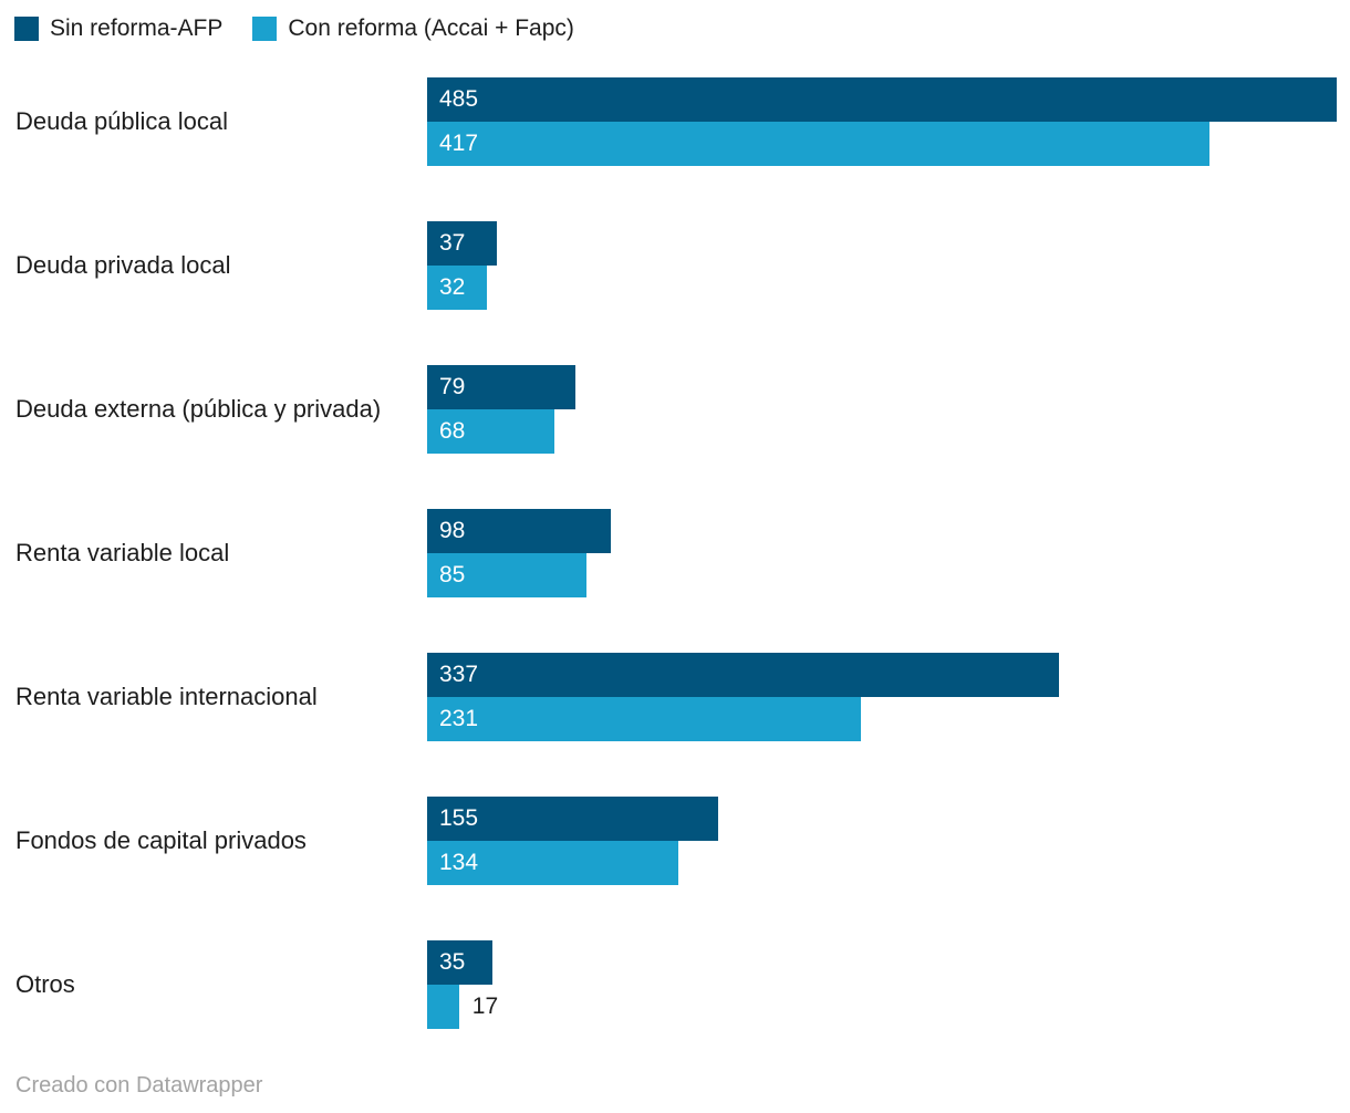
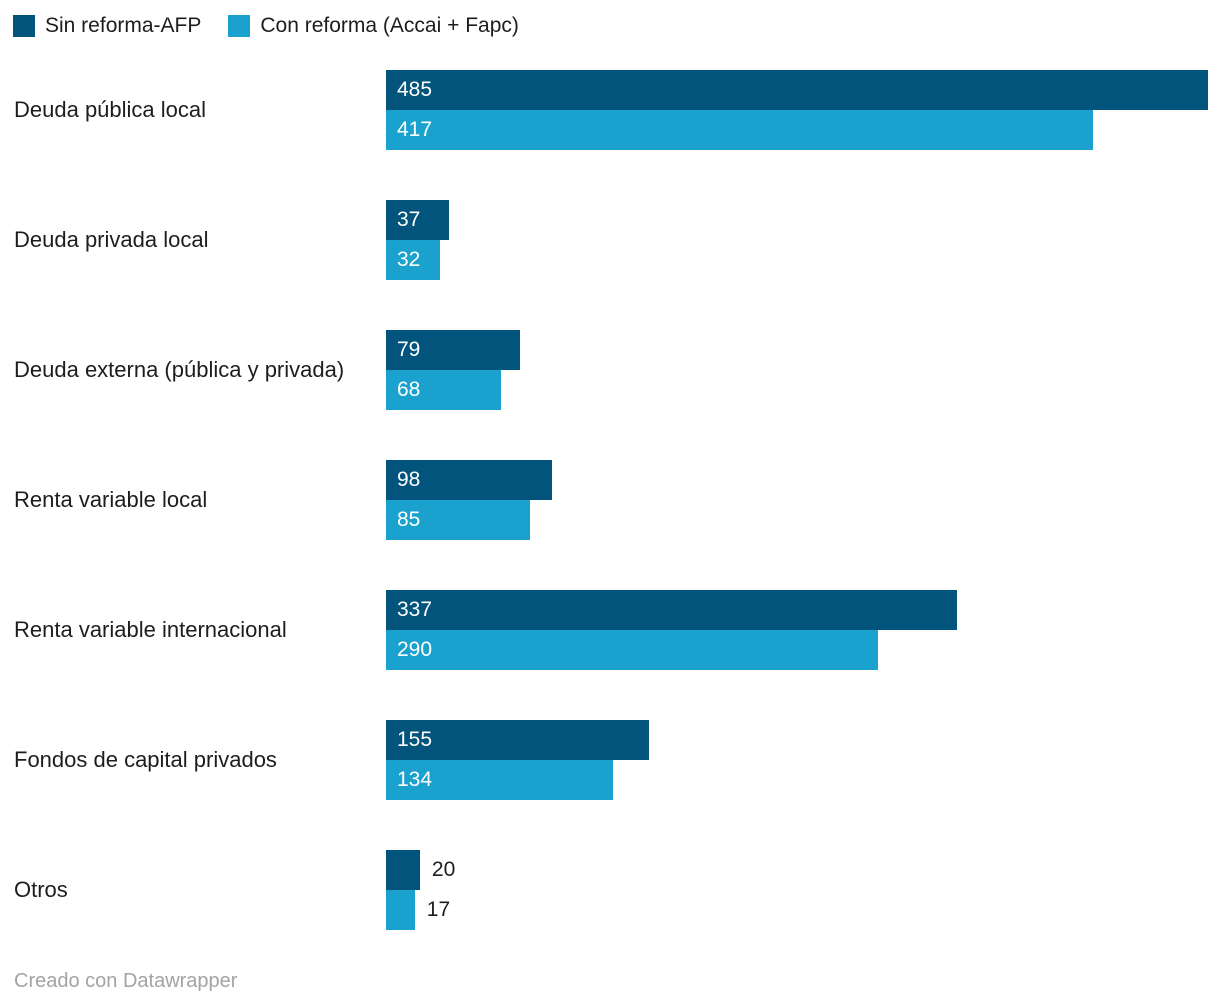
Con reforma (Accai + Fapc)/Renta variable internacional: 231 -> 290
Sin reforma-AFP/Otros: 35 -> 20
